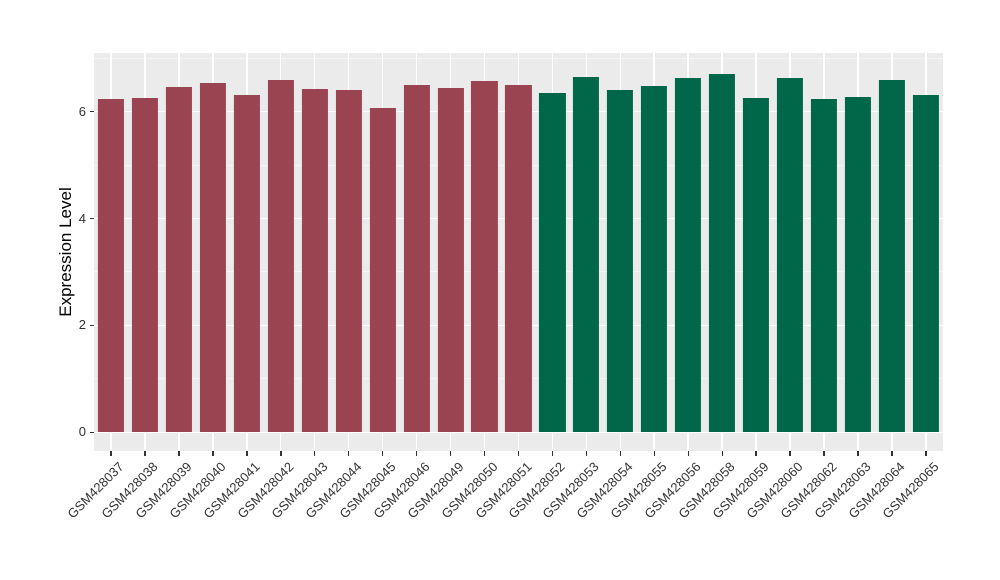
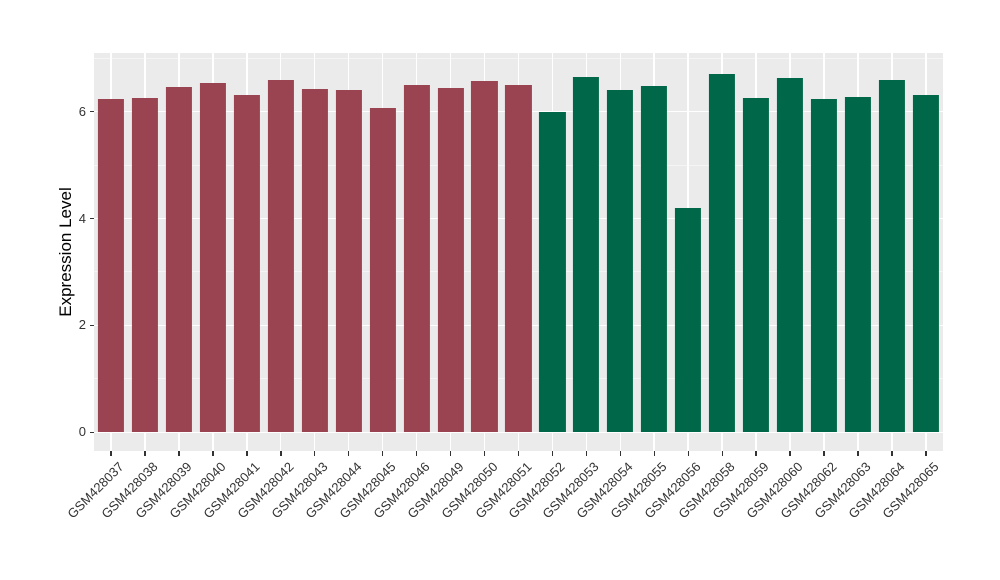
GSM428052: 6.3 -> 6.0
GSM428056: 6.6 -> 4.2
